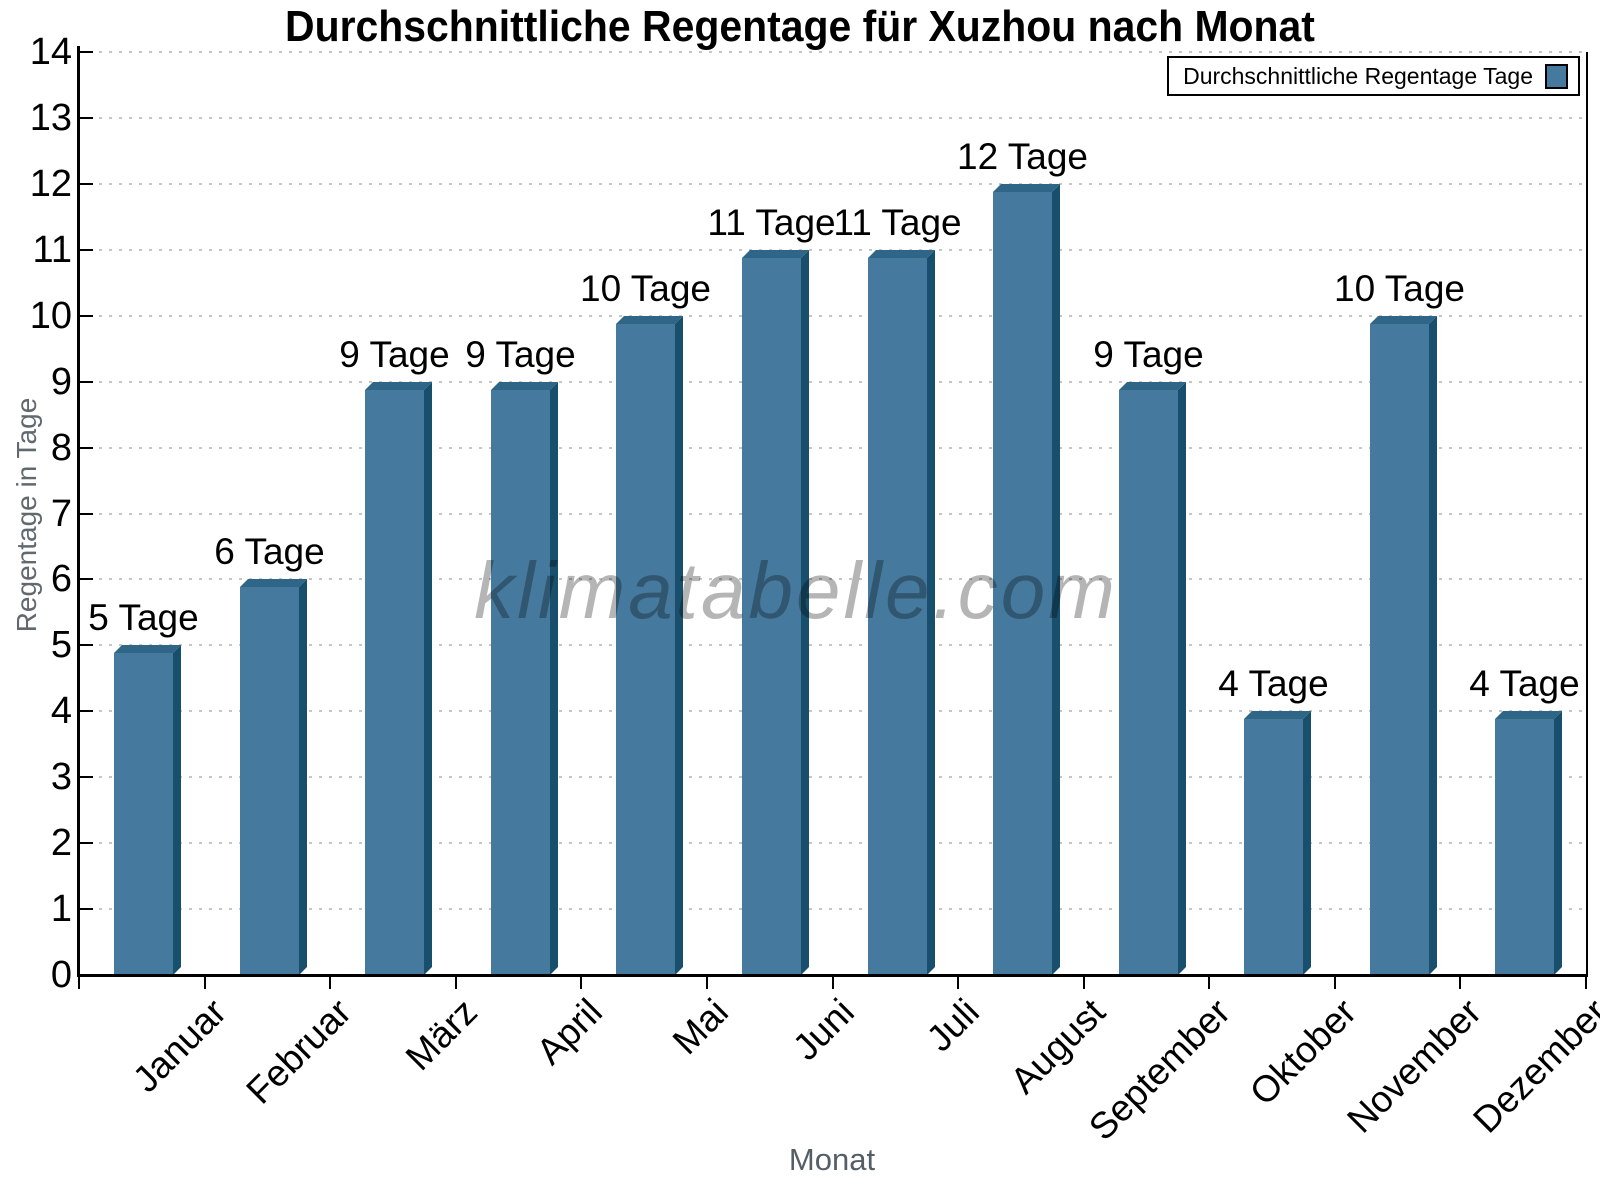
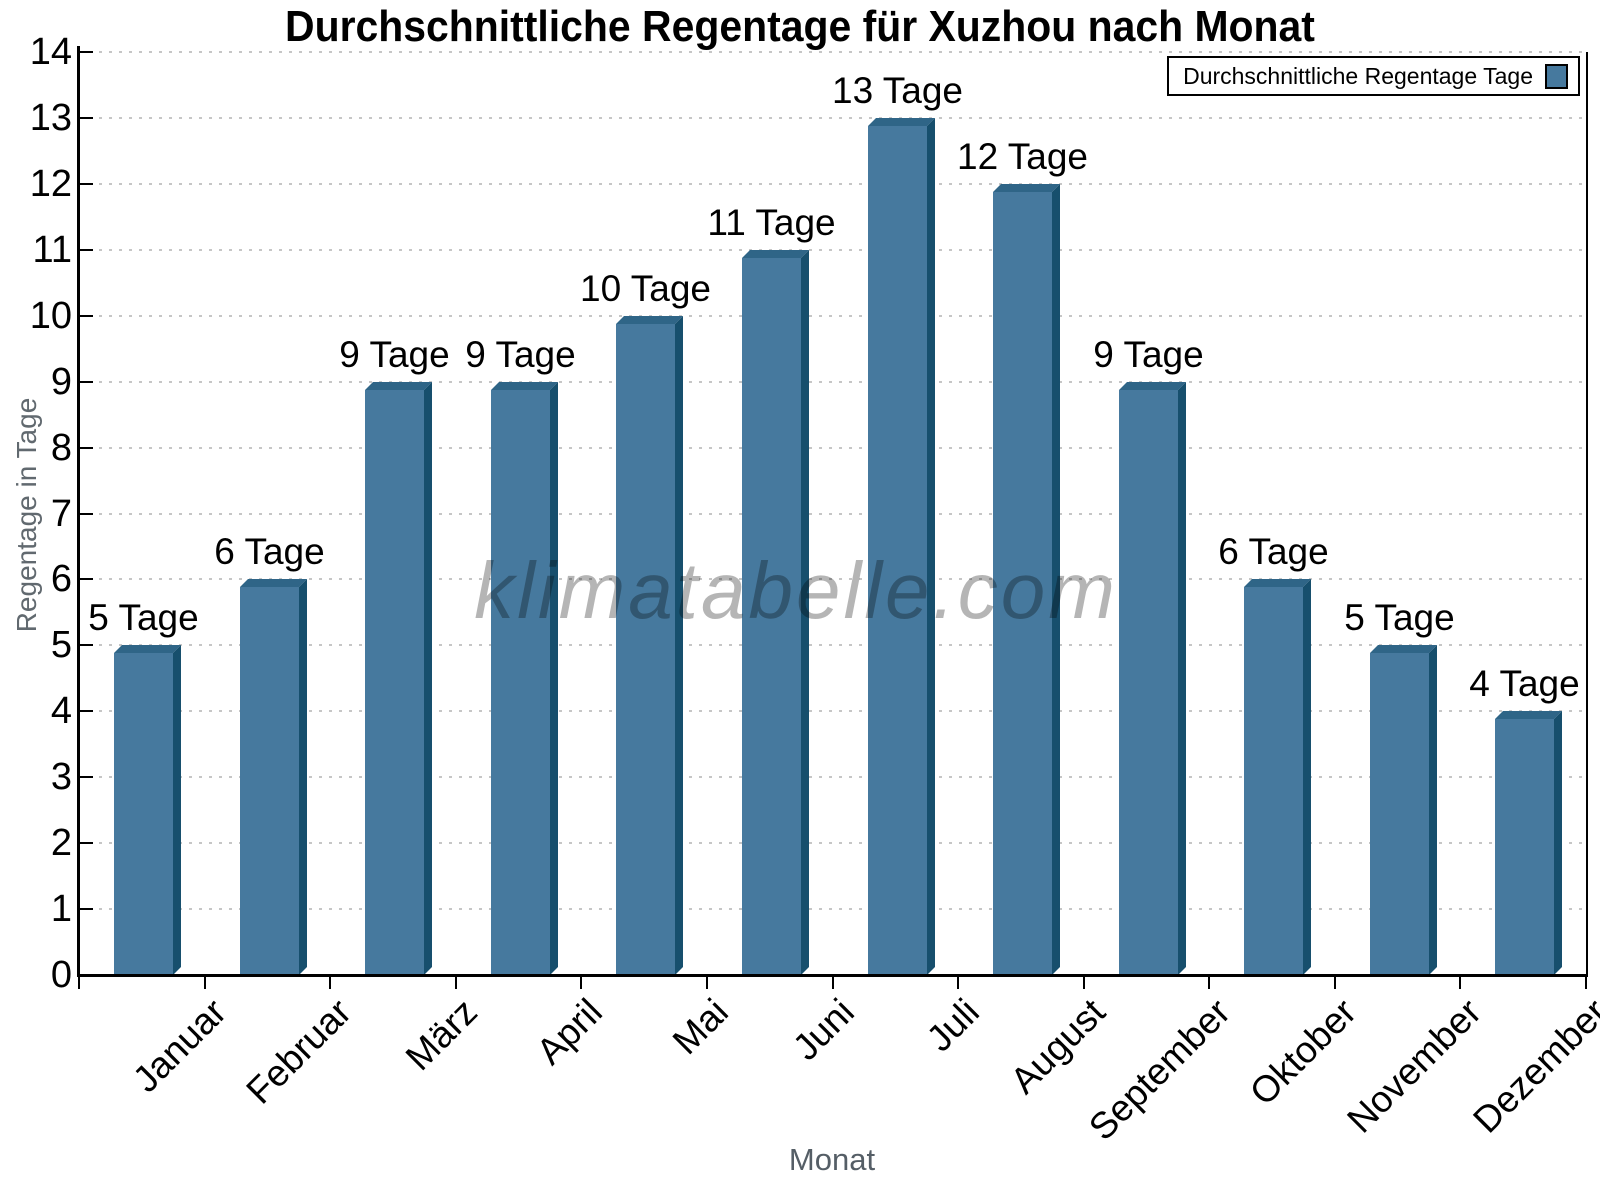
Juli: 11 -> 13
Oktober: 4 -> 6
November: 10 -> 5
